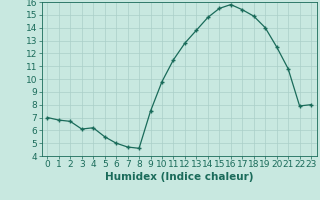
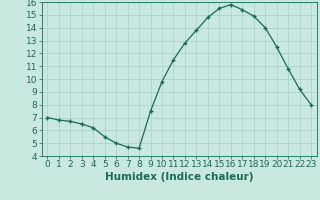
3: 6.1 -> 6.5
22: 7.9 -> 9.2
